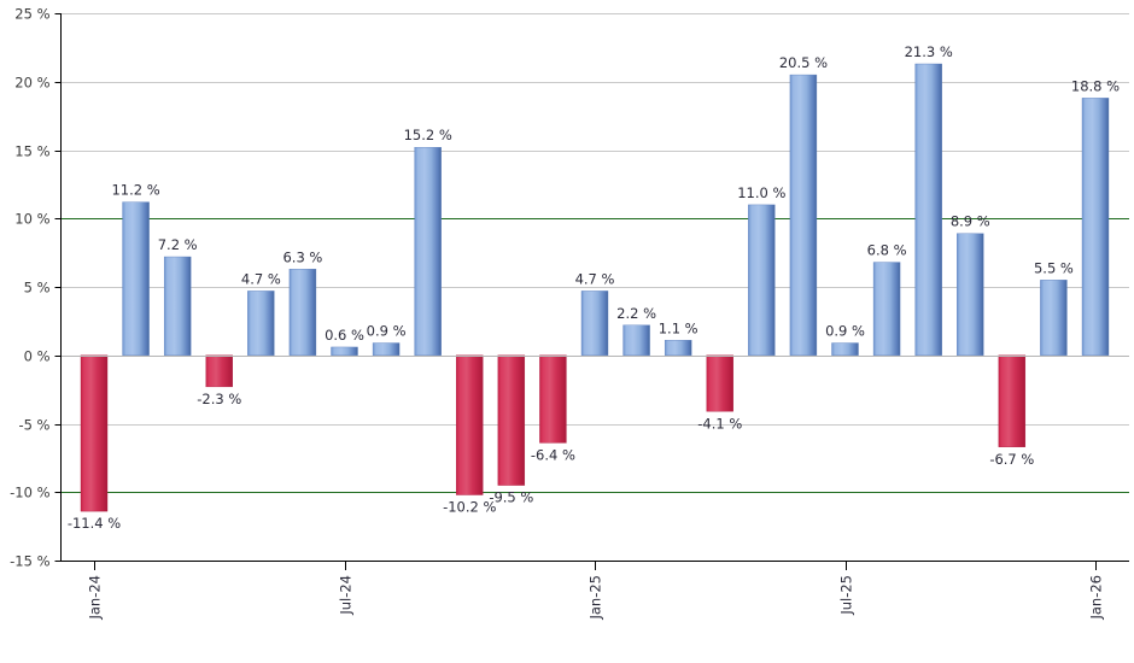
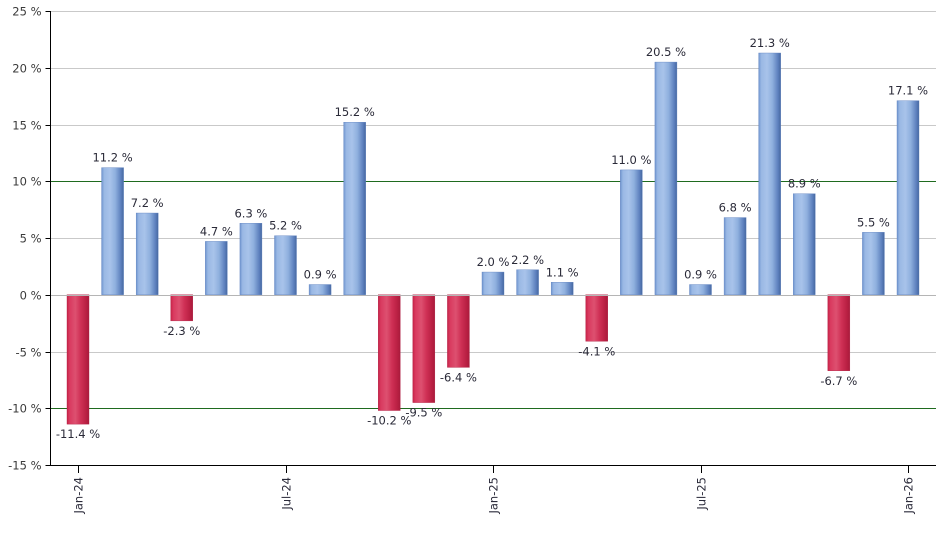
Jul-24: 0.6 -> 5.2
Jan-25: 4.7 -> 2.0
Jan-26: 18.8 -> 17.1
